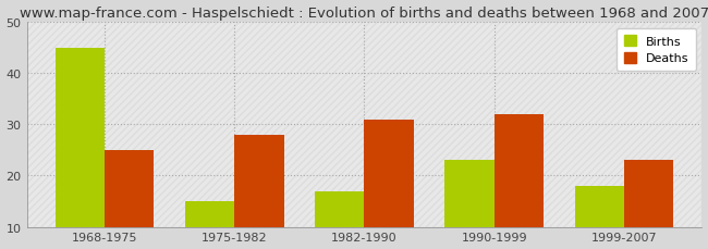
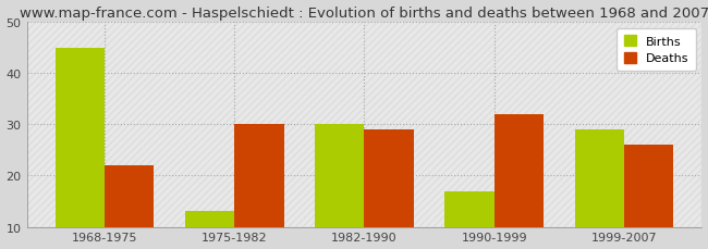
Deaths/1968-1975: 25 -> 22
Births/1975-1982: 15 -> 13
Deaths/1975-1982: 28 -> 30
Births/1982-1990: 17 -> 30
Deaths/1982-1990: 31 -> 29
Births/1990-1999: 23 -> 17
Births/1999-2007: 18 -> 29
Deaths/1999-2007: 23 -> 26
